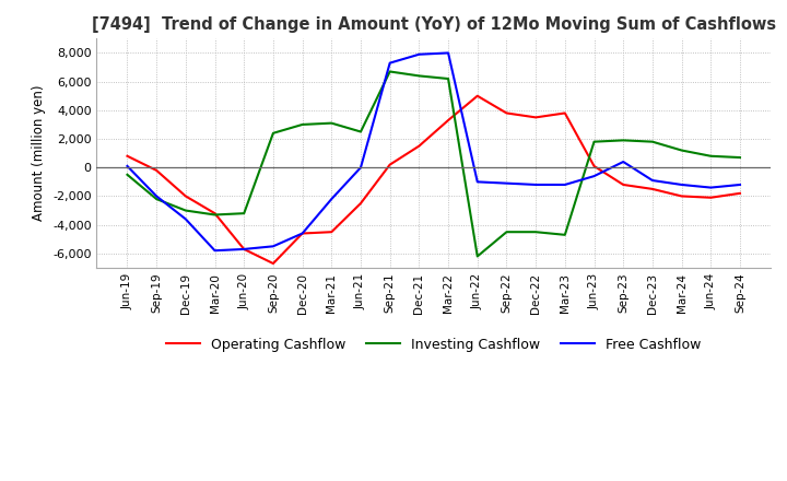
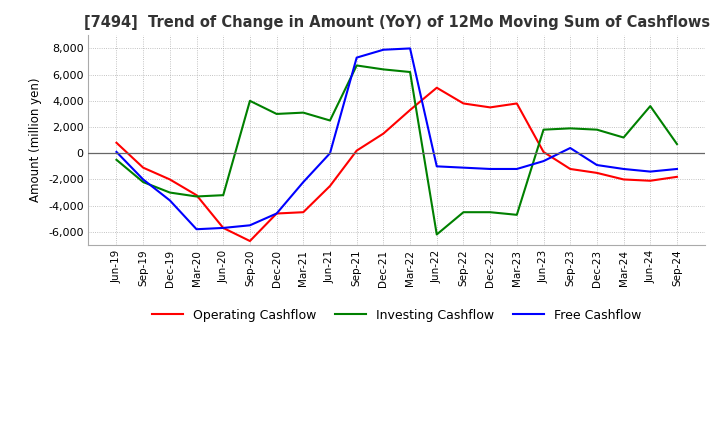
Operating Cashflow/Sep-19: -200 -> -1,100
Investing Cashflow/Sep-20: 2,400 -> 4,000
Investing Cashflow/Jun-24: 800 -> 3,600
